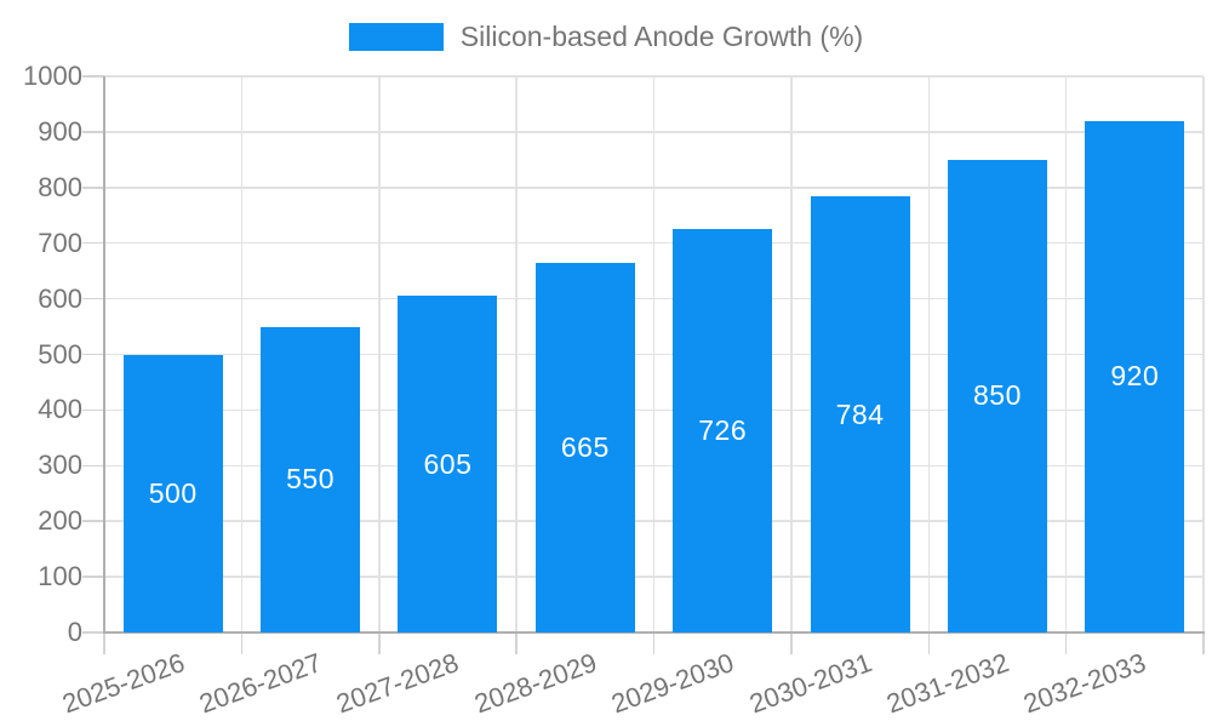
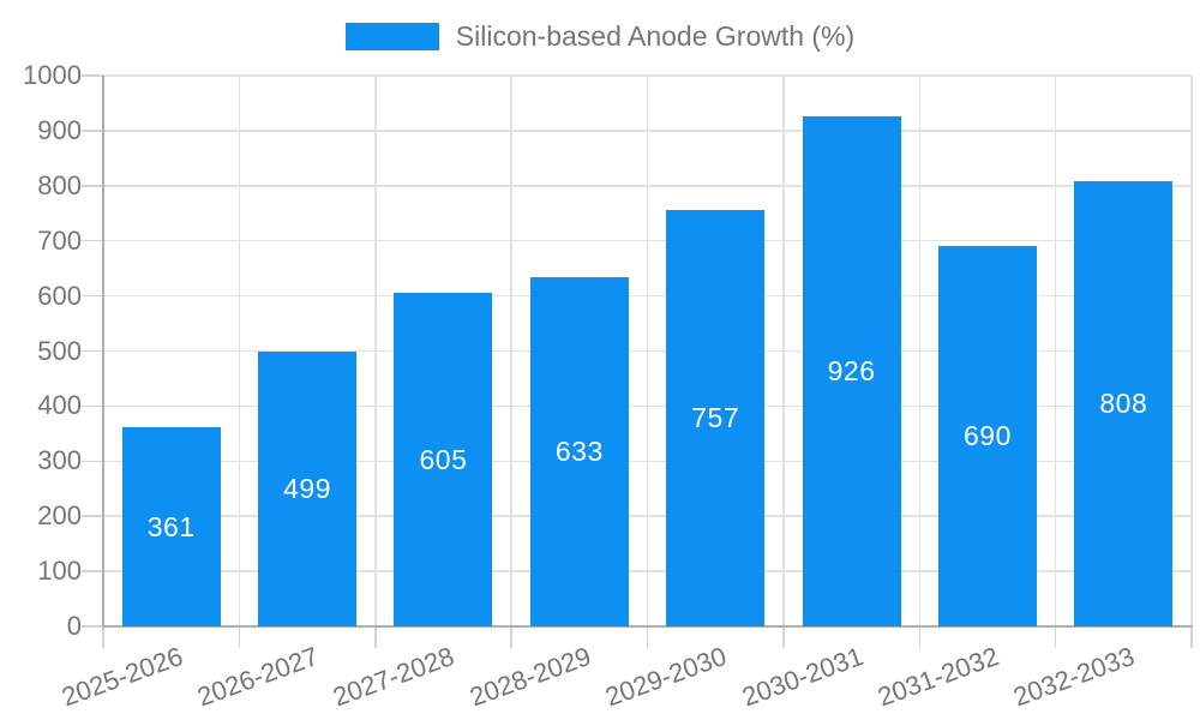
2025-2026: 500 -> 361
2026-2027: 550 -> 499
2028-2029: 665 -> 633
2029-2030: 726 -> 757
2030-2031: 784 -> 926
2031-2032: 850 -> 690
2032-2033: 920 -> 808
